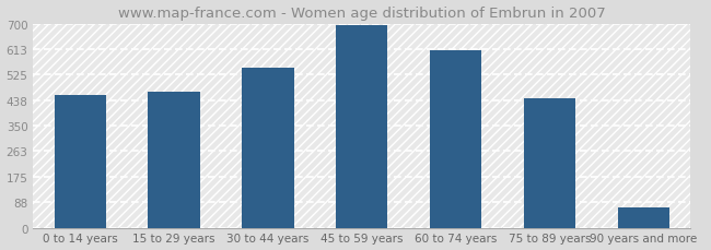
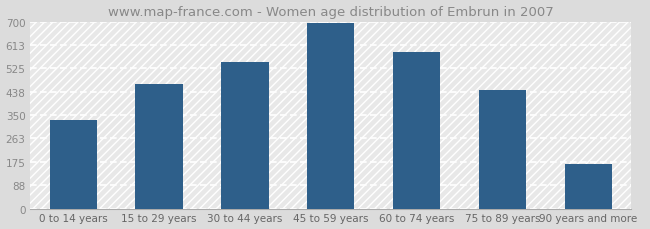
0 to 14 years: 455 -> 330
60 to 74 years: 608 -> 585
90 years and more: 71 -> 165
